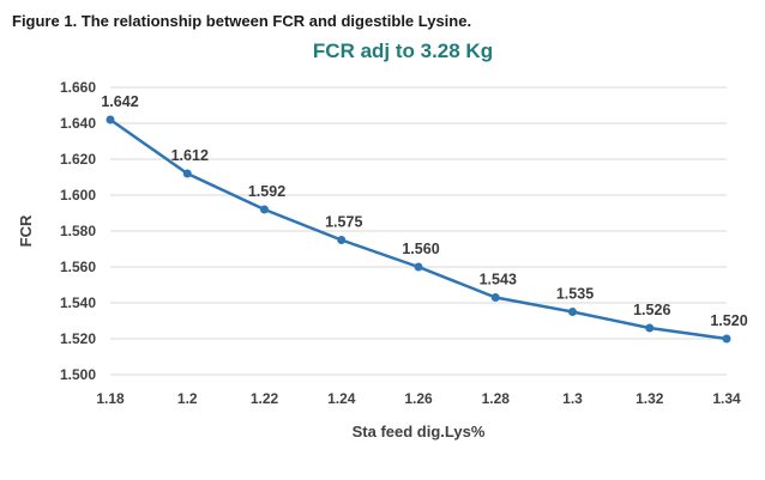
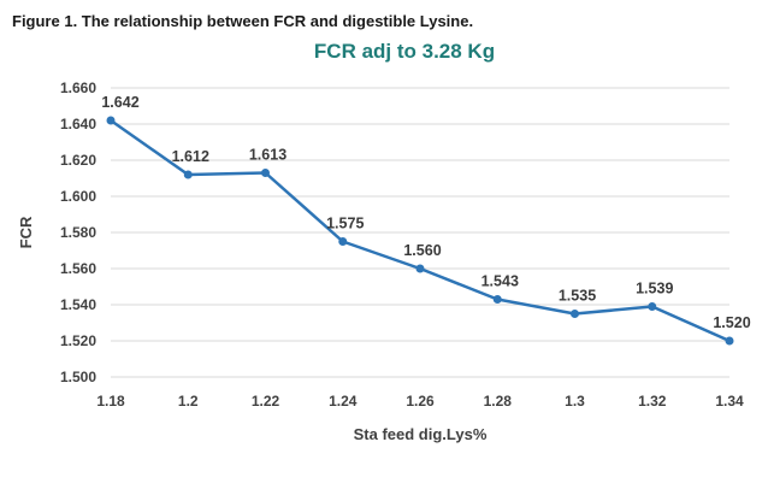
1.22: 1.592 -> 1.613
1.32: 1.526 -> 1.539
